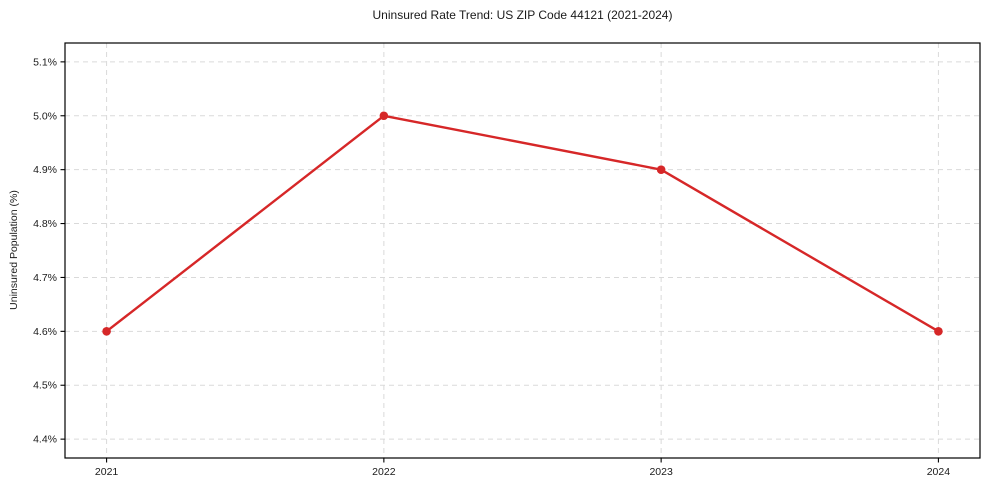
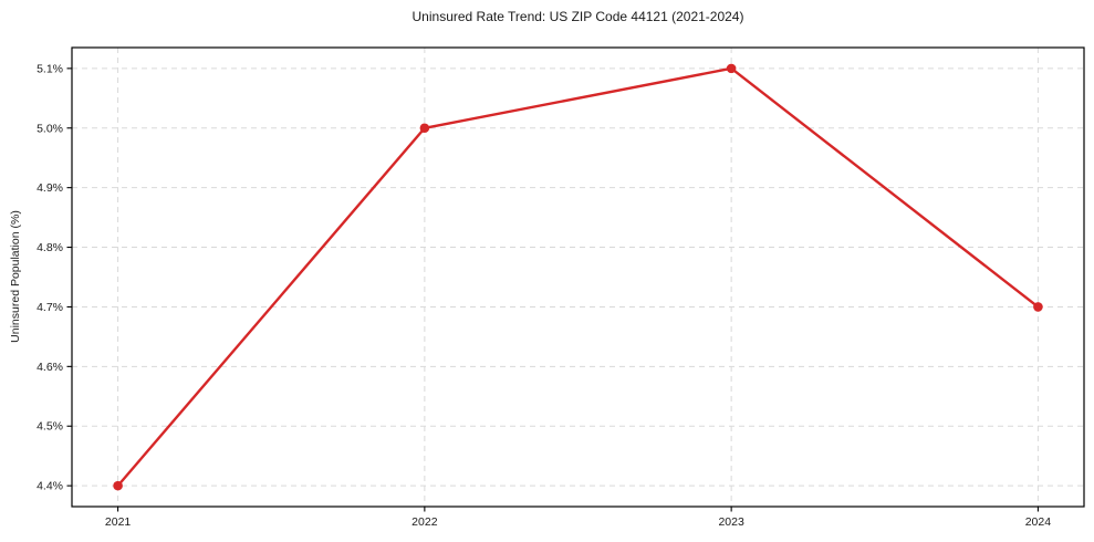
2021: 4.6% -> 4.4%
2023: 4.9% -> 5.1%
2024: 4.6% -> 4.7%
